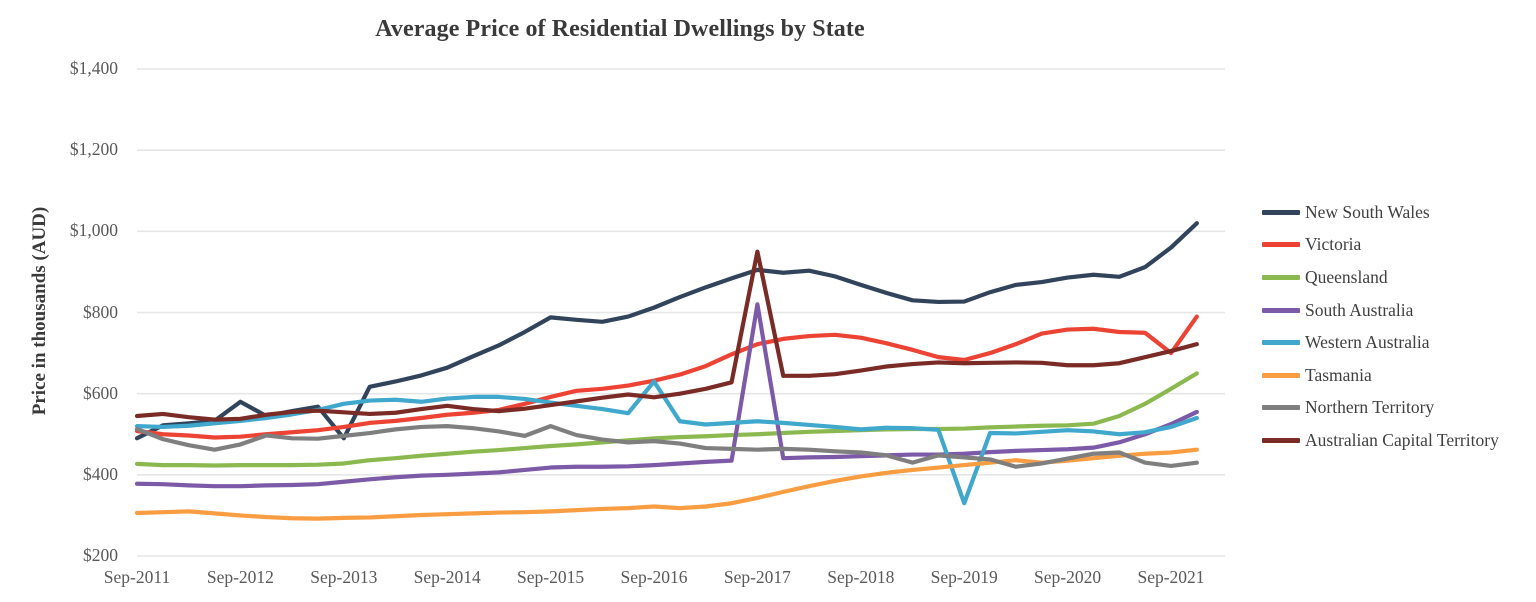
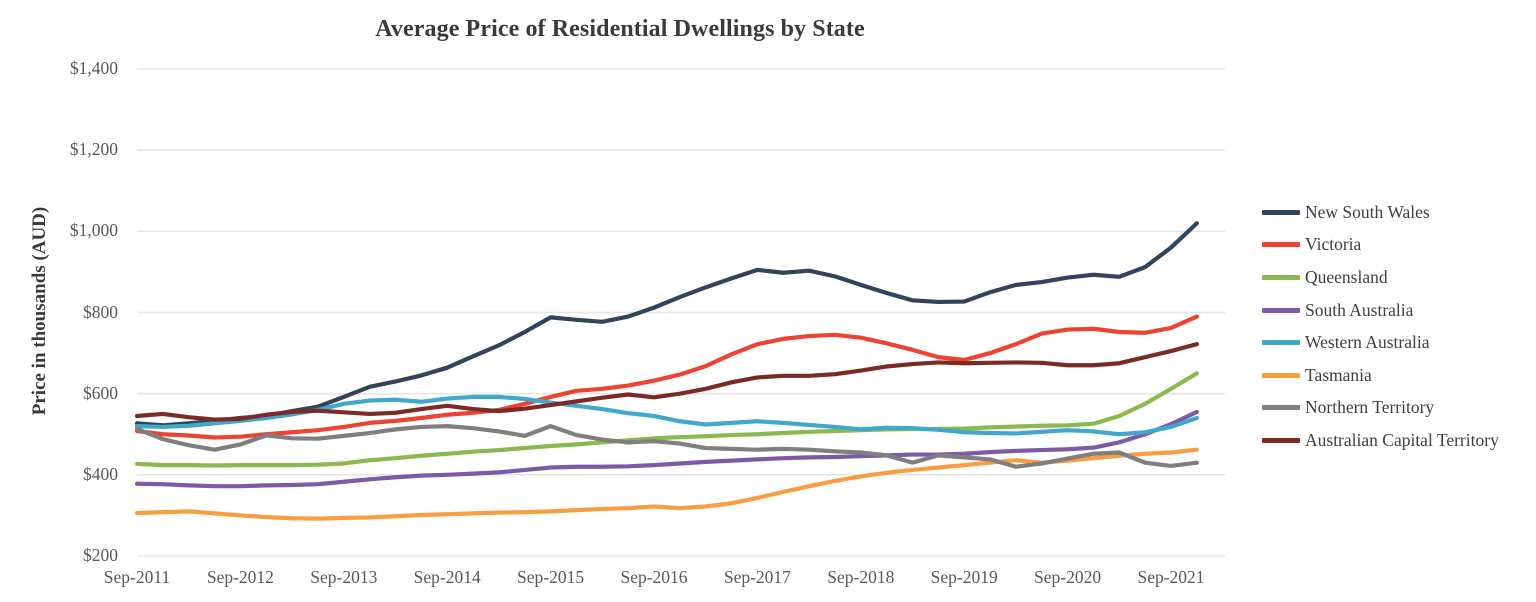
New South Wales/Sep-2011: $490 -> $530
New South Wales/Sep-2012: $580 -> $540
New South Wales/Sep-2013: $490 -> $590
Western Australia/Sep-2016: $630 -> $540
South Australia/Sep-2017: $820 -> $440
Australian Capital Territory/Sep-2017: $950 -> $640
Western Australia/Sep-2019: $330 -> $500
Victoria/Sep-2021: $700 -> $760
